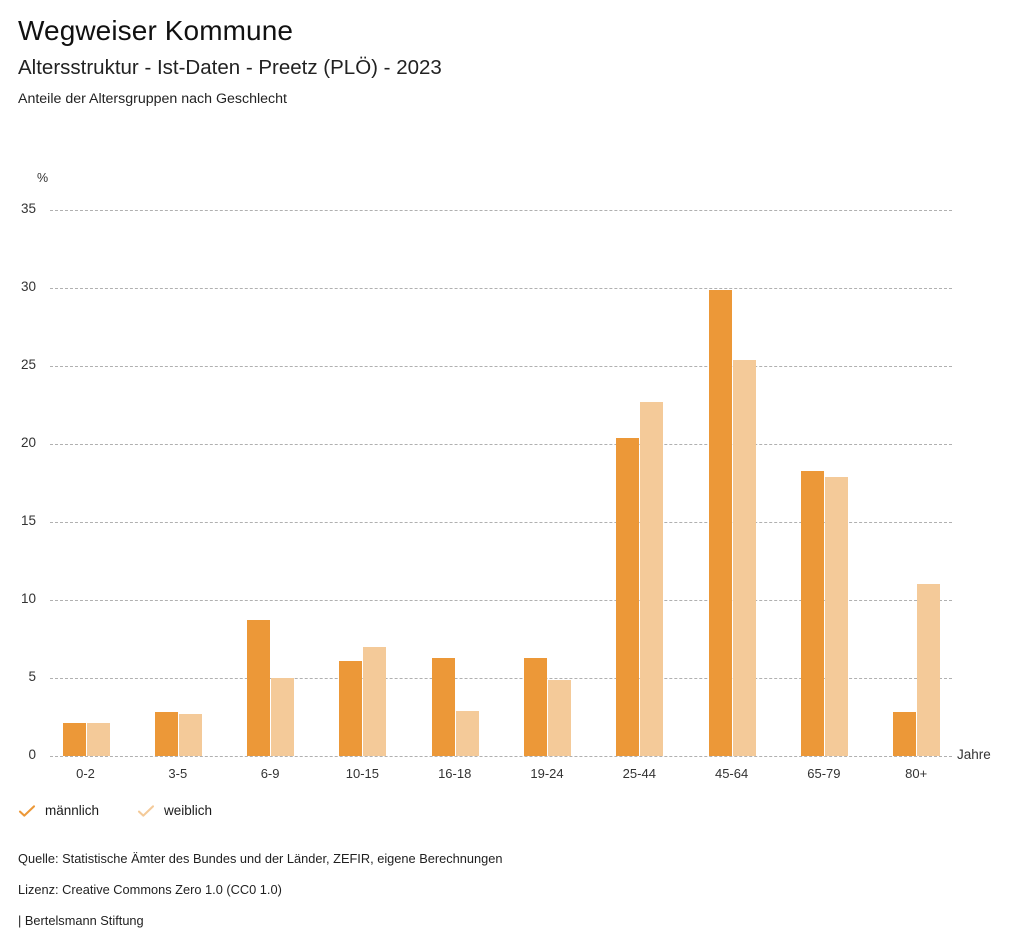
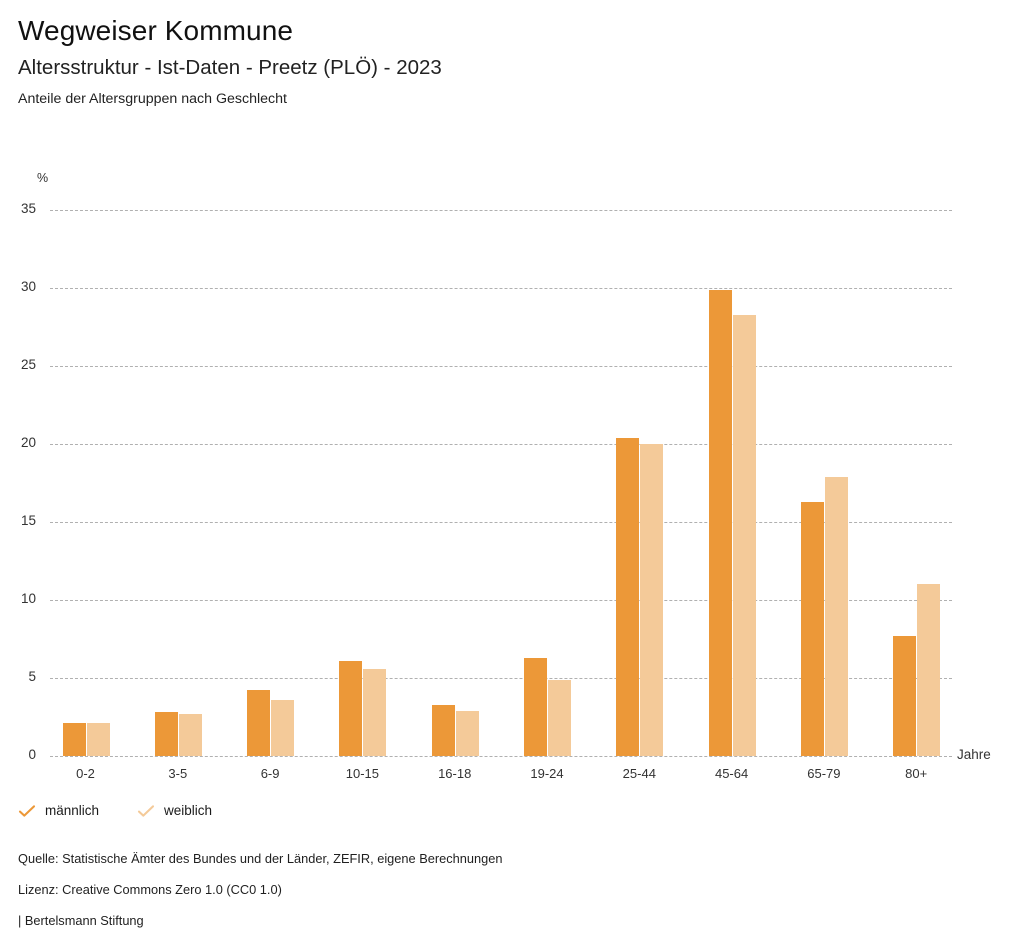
männlich/6-9: 8.7 -> 4.2
weiblich/6-9: 5.0 -> 3.6
weiblich/10-15: 7.0 -> 5.6
männlich/16-18: 6.3 -> 3.3
weiblich/25-44: 22.7 -> 20.0
weiblich/45-64: 25.4 -> 28.3
männlich/65-79: 18.3 -> 16.3
männlich/80+: 2.8 -> 7.7
